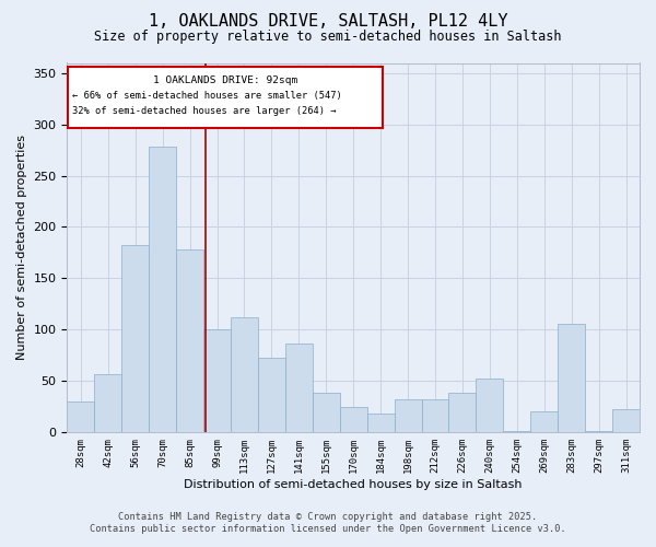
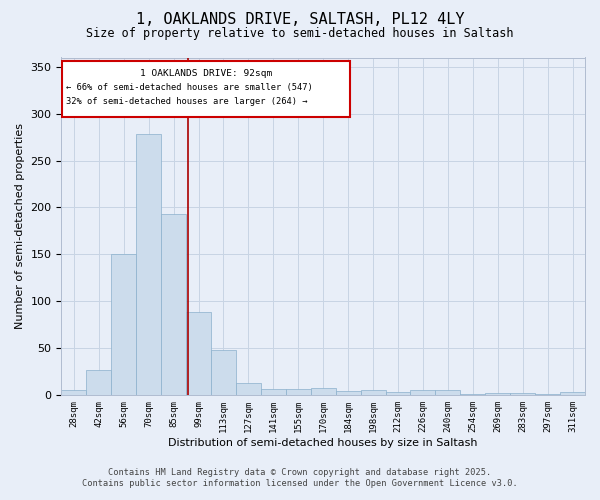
28sqm: 30 -> 5
42sqm: 56 -> 27
56sqm: 182 -> 150
85sqm: 178 -> 193
99sqm: 100 -> 88
113sqm: 112 -> 48
127sqm: 72 -> 13
141sqm: 86 -> 6
155sqm: 38 -> 6
170sqm: 24 -> 7
184sqm: 18 -> 4
198sqm: 32 -> 5
212sqm: 32 -> 3
226sqm: 38 -> 5
240sqm: 52 -> 5
269sqm: 20 -> 2
283sqm: 106 -> 2
311sqm: 22 -> 3
